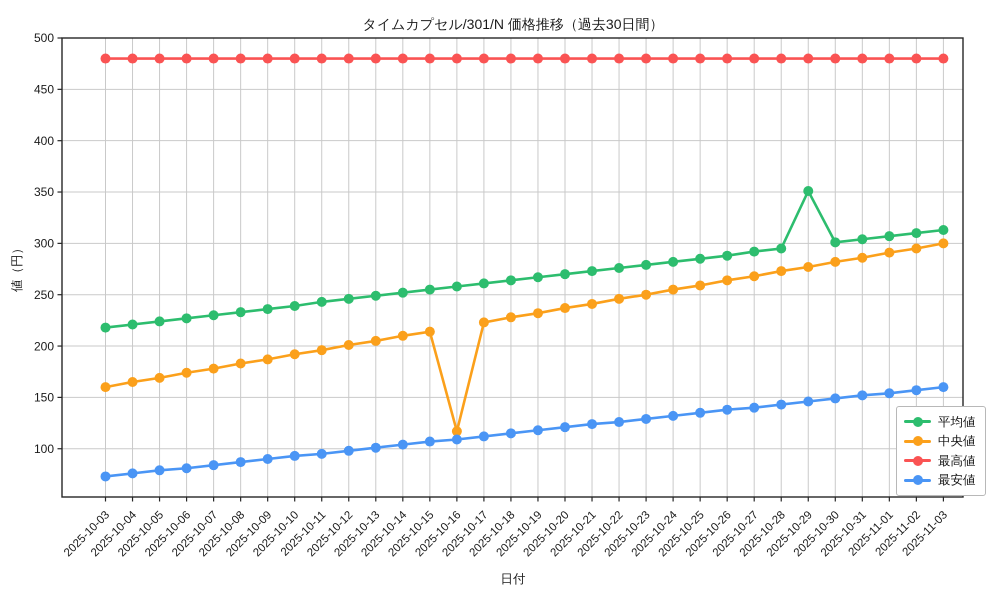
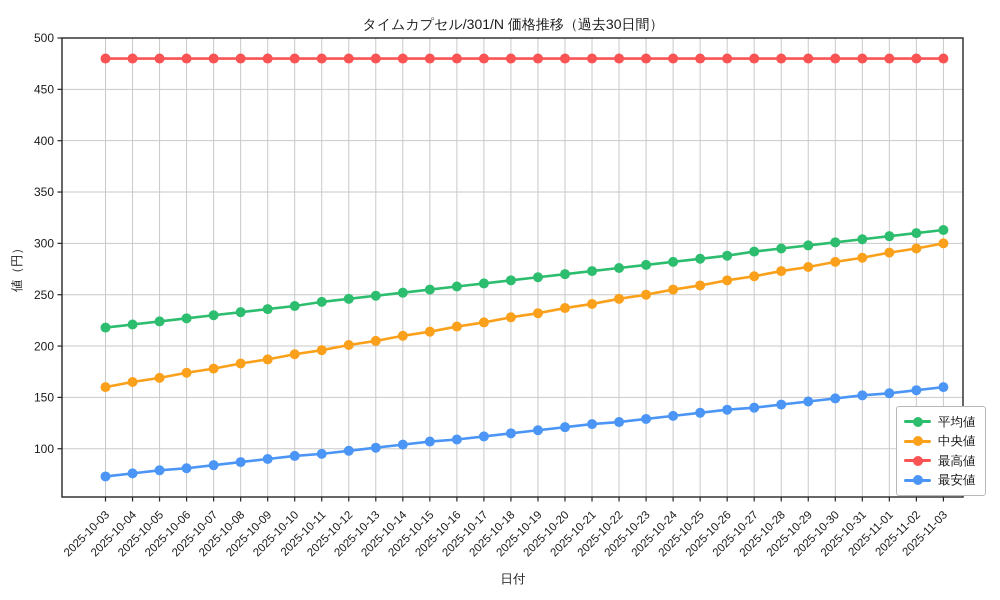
中央値/2025-10-16: 117 -> 219
平均値/2025-10-29: 351 -> 298
